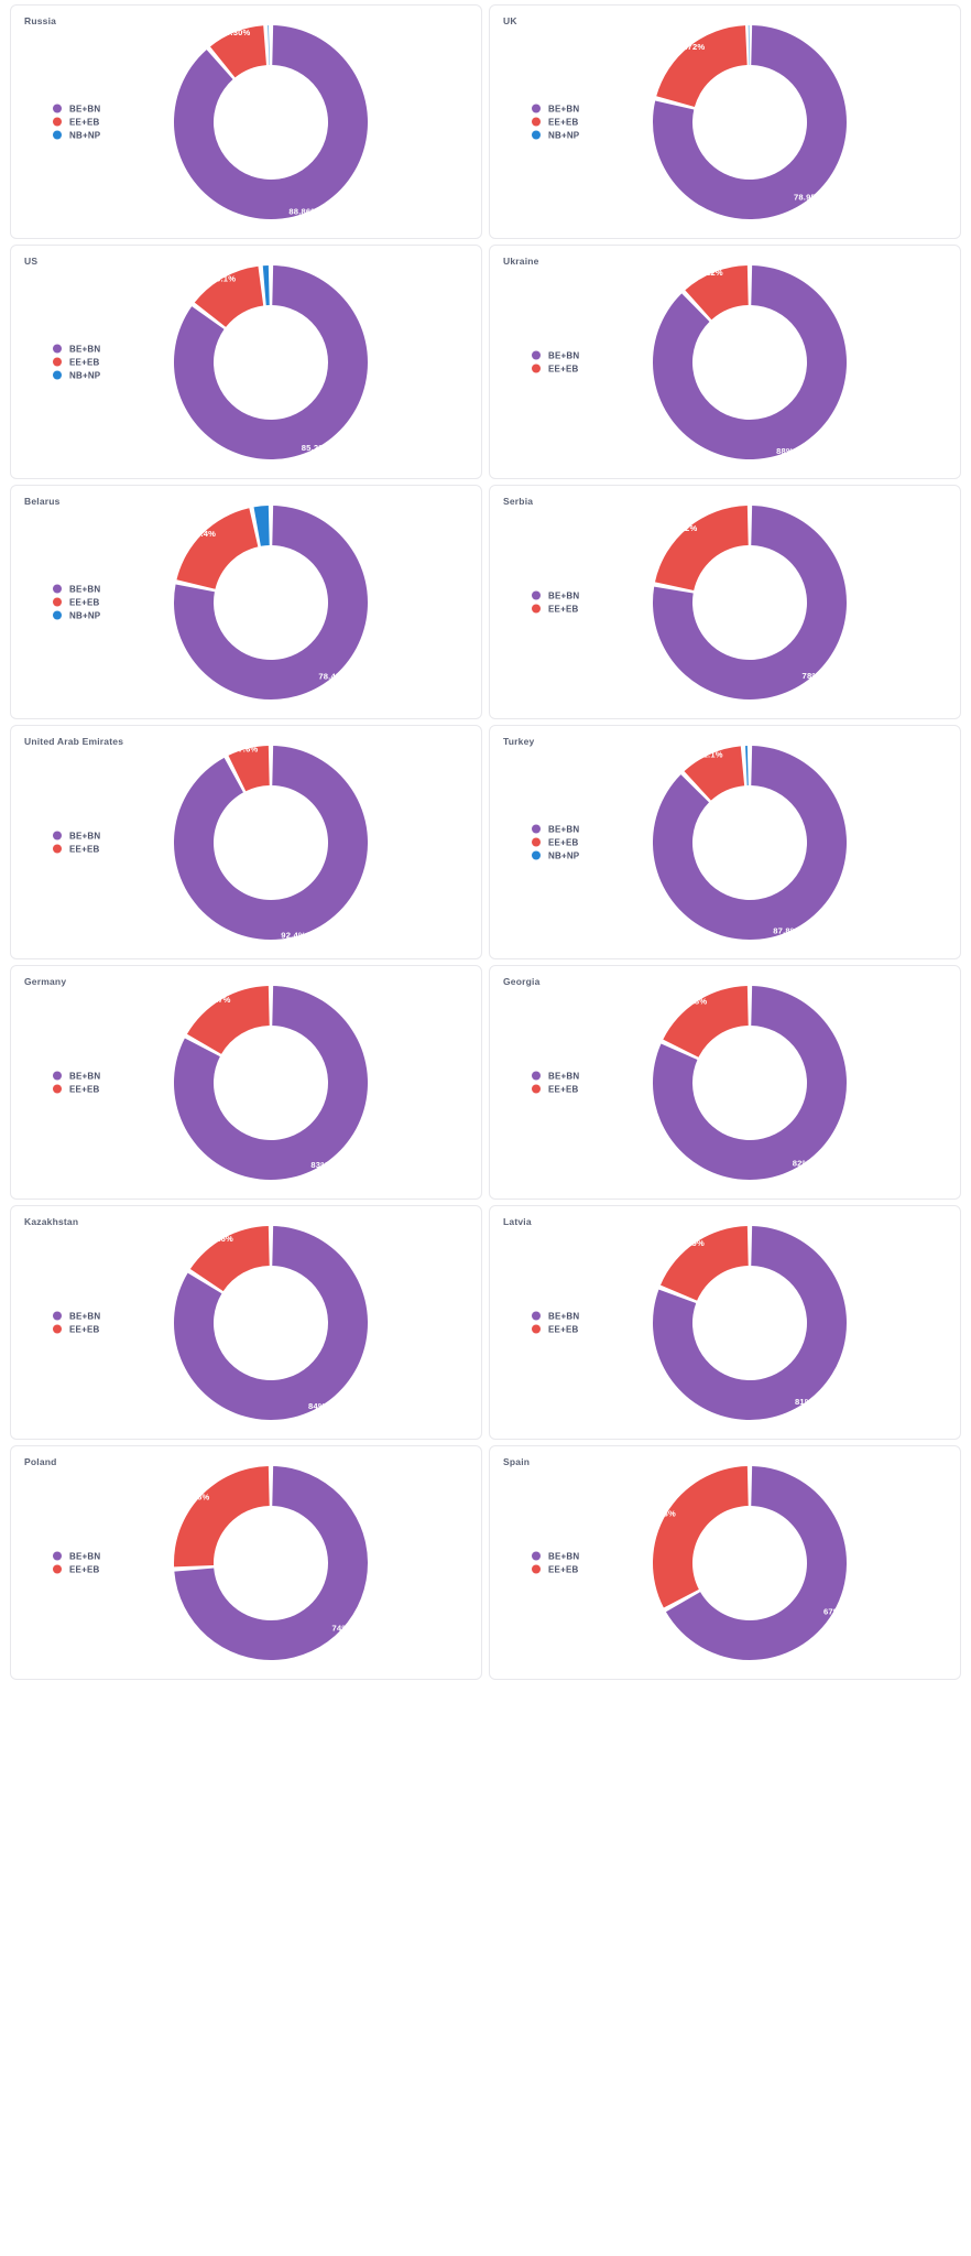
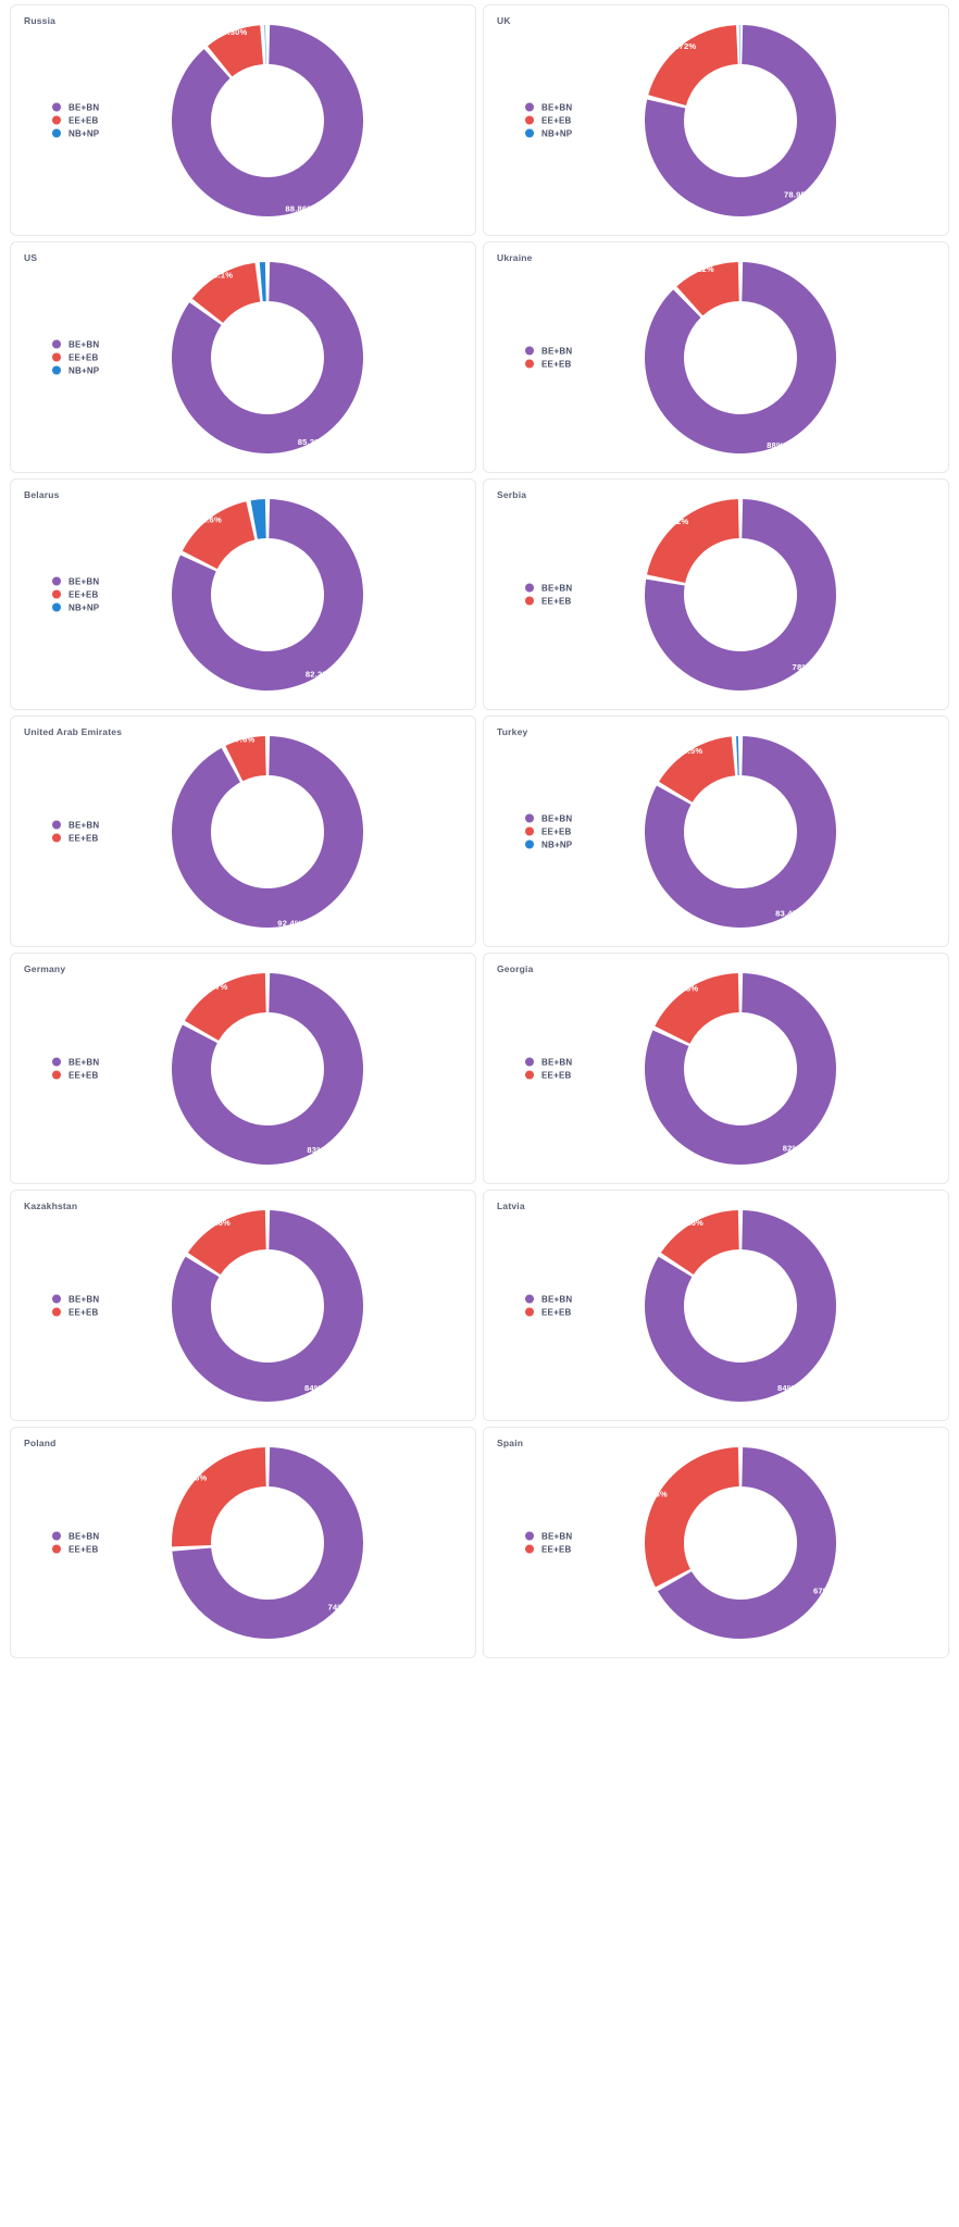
Belarus/BE+BN: 78.4% -> 82.2%
Belarus/EE+EB: 18.4% -> 14.6%
Turkey/BE+BN: 87.8% -> 83.4%
Turkey/EE+EB: 11.1% -> 15.5%
Latvia/BE+BN: 81% -> 84%
Latvia/EE+EB: 19% -> 16%
